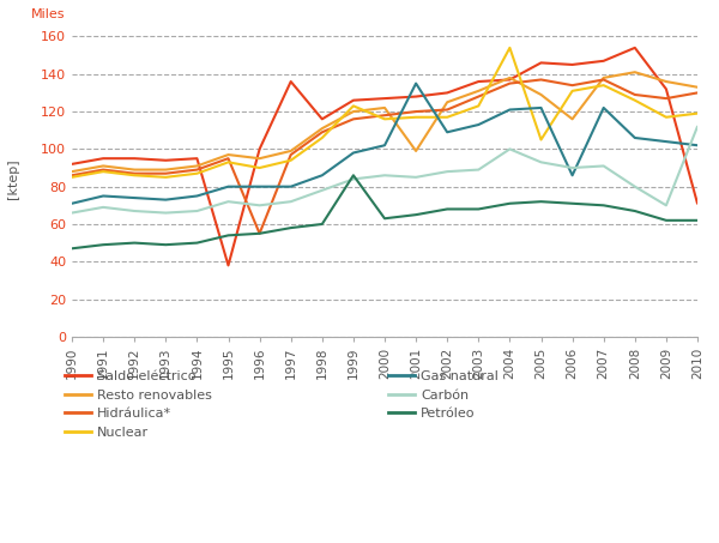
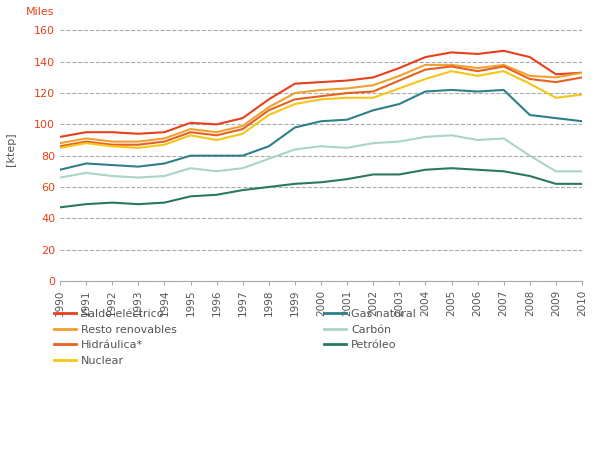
Saldo eléctrico/1995: 38 -> 101
Hidráulica*/1996: 55 -> 93
Saldo eléctrico/1997: 136 -> 104
Nuclear/1999: 123 -> 113
Petróleo/1999: 86 -> 62
Resto renovables/2001: 99 -> 123
Gas natural/2001: 135 -> 103
Saldo eléctrico/2004: 137 -> 143
Nuclear/2004: 154 -> 129
Carbón/2004: 100 -> 92
Resto renovables/2005: 129 -> 138
Nuclear/2005: 105 -> 134
Resto renovables/2006: 116 -> 136
Gas natural/2006: 86 -> 121
Saldo eléctrico/2008: 154 -> 143
Resto renovables/2008: 141 -> 131
Resto renovables/2009: 136 -> 130
Saldo eléctrico/2010: 71 -> 133
Carbón/2010: 112 -> 70
